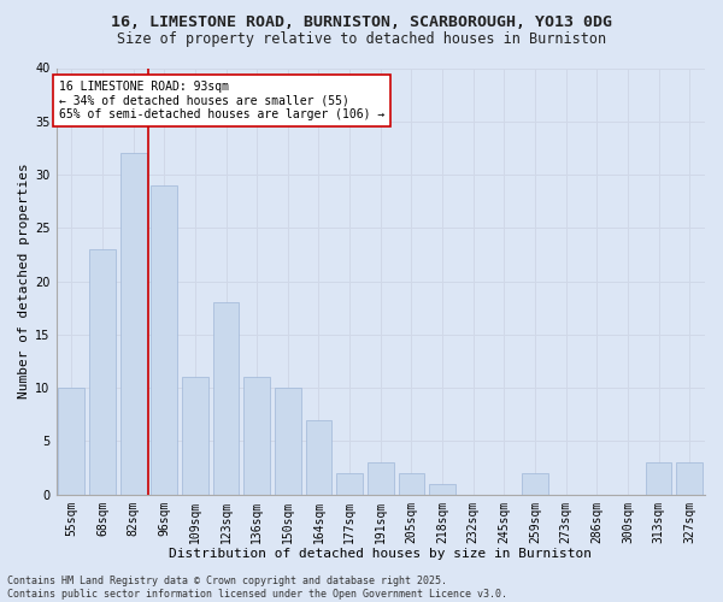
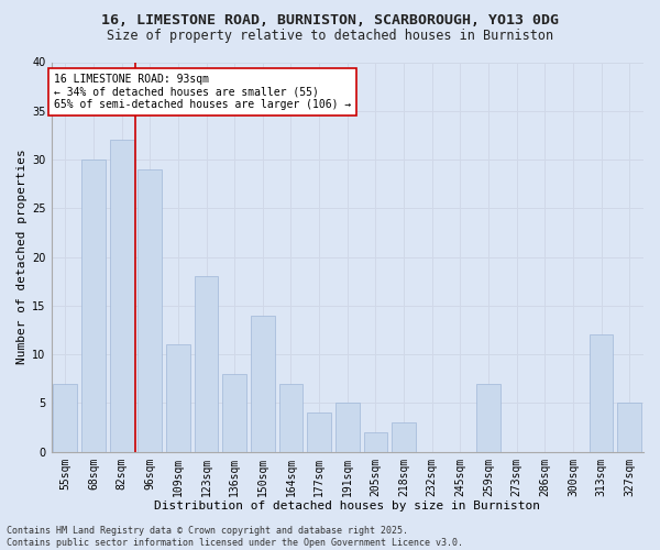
55sqm: 10 -> 7
68sqm: 23 -> 30
136sqm: 11 -> 8
150sqm: 10 -> 14
177sqm: 2 -> 4
191sqm: 3 -> 5
218sqm: 1 -> 3
259sqm: 2 -> 7
313sqm: 3 -> 12
327sqm: 3 -> 5
